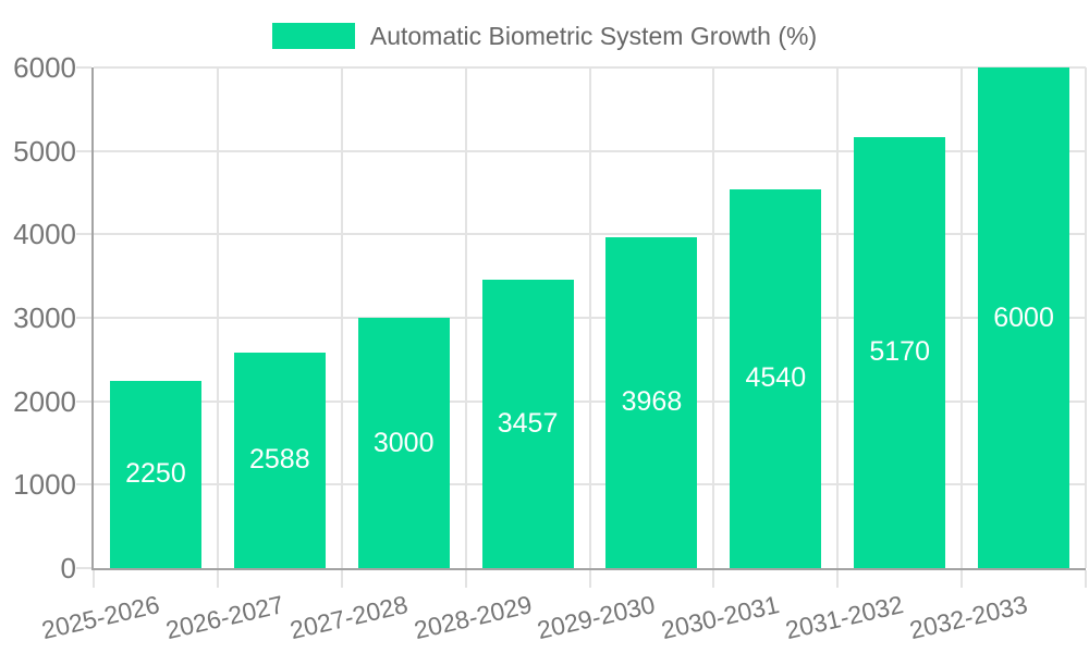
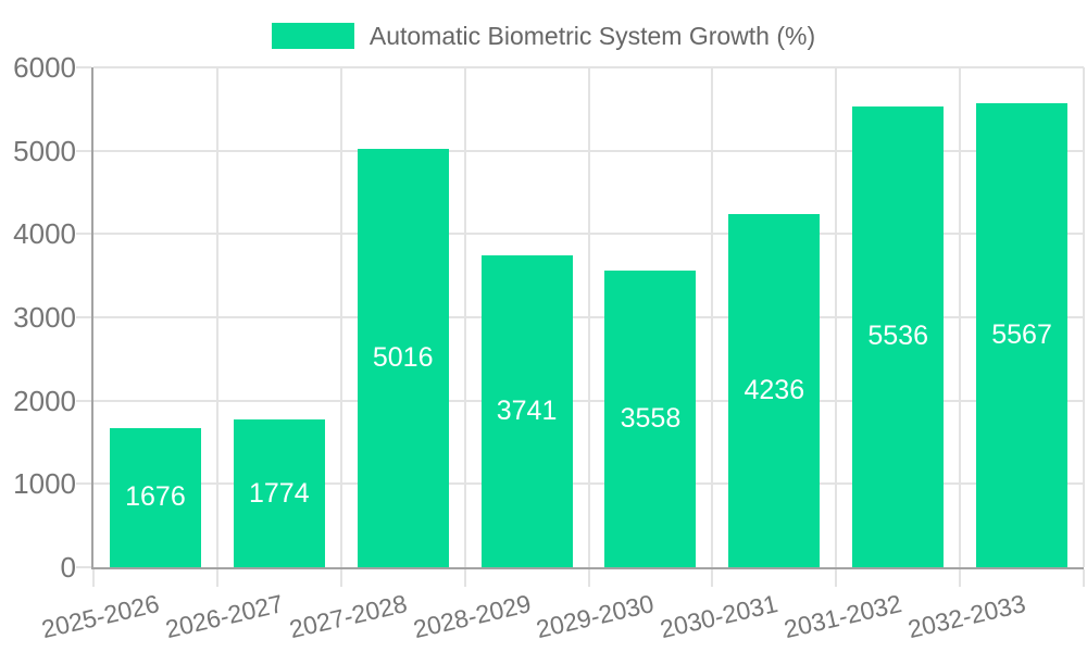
2025-2026: 2250 -> 1676
2026-2027: 2588 -> 1774
2027-2028: 3000 -> 5016
2028-2029: 3457 -> 3741
2029-2030: 3968 -> 3558
2030-2031: 4540 -> 4236
2031-2032: 5170 -> 5536
2032-2033: 6000 -> 5567
